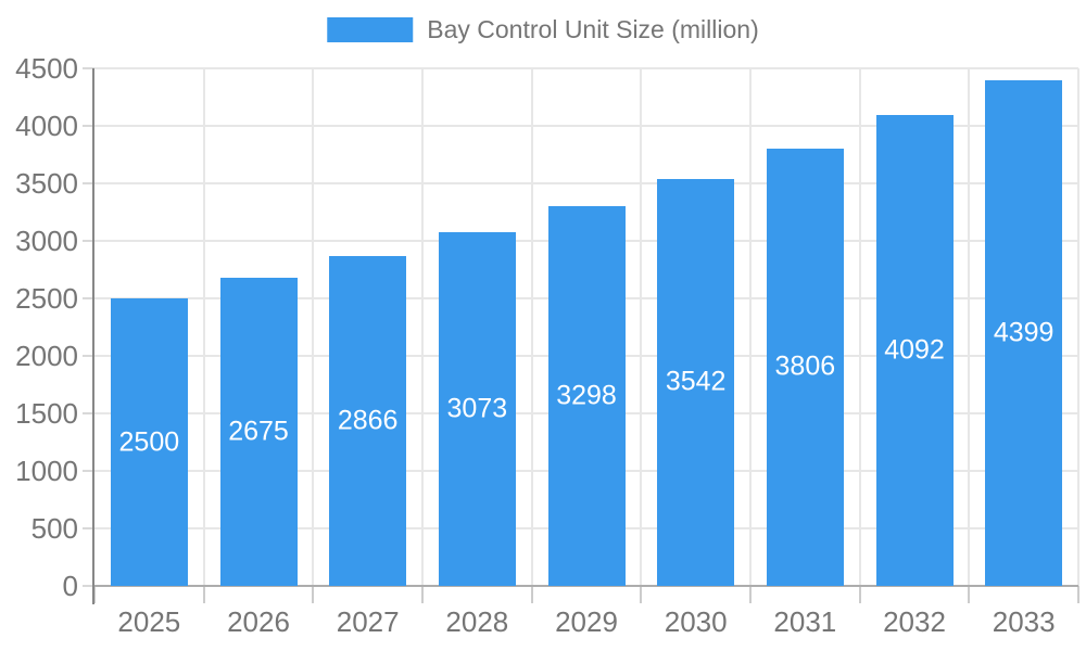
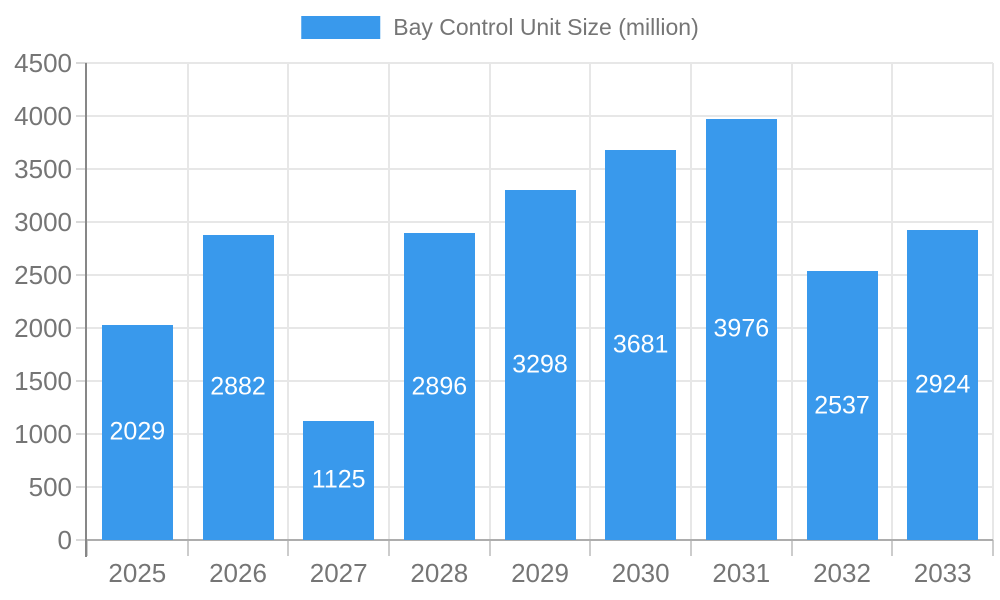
2025: 2500 -> 2029
2026: 2675 -> 2882
2027: 2866 -> 1125
2028: 3073 -> 2896
2030: 3542 -> 3681
2031: 3806 -> 3976
2032: 4092 -> 2537
2033: 4399 -> 2924
